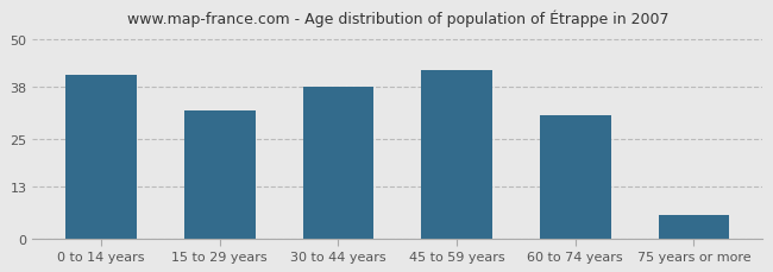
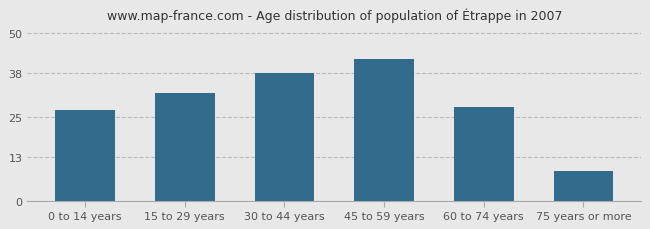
0 to 14 years: 41 -> 27
60 to 74 years: 31 -> 28
75 years or more: 6 -> 9
